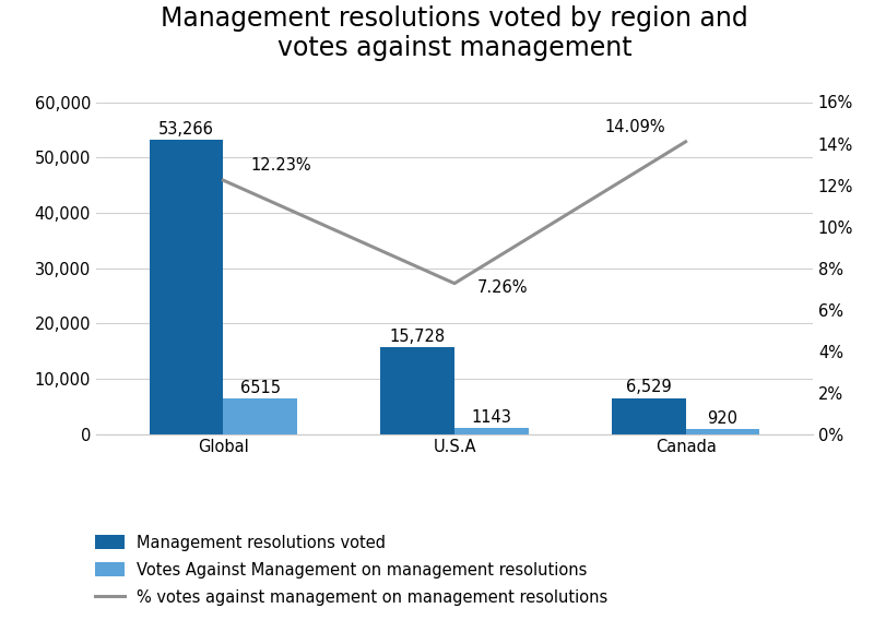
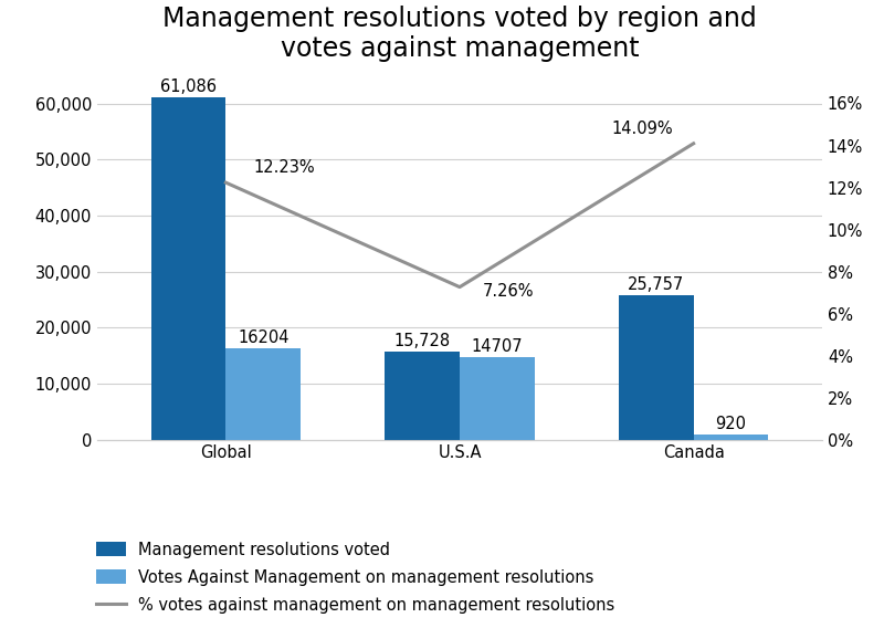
Management resolutions voted/Global: 53,266 -> 61,086
Votes Against Management on management resolutions/Global: 6515 -> 16204
Votes Against Management on management resolutions/U.S.A: 1143 -> 14707
Management resolutions voted/Canada: 6,529 -> 25,757
